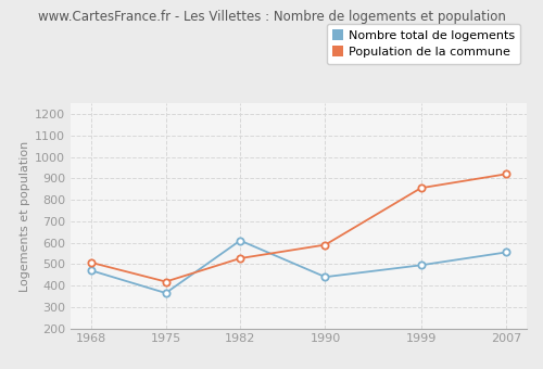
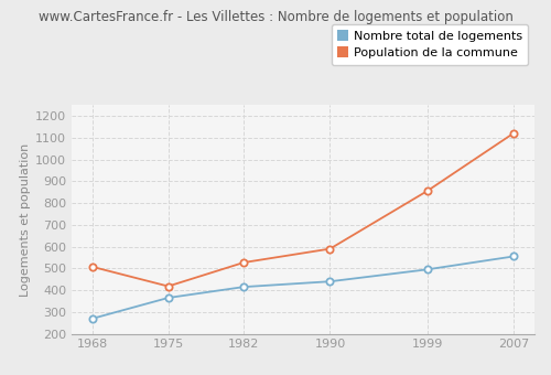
Nombre total de logements/1968: 470 -> 270
Nombre total de logements/1982: 610 -> 420
Population de la commune/2007: 920 -> 1120
